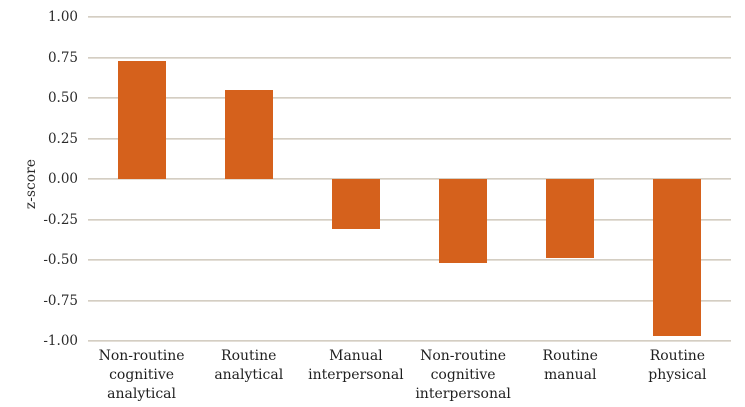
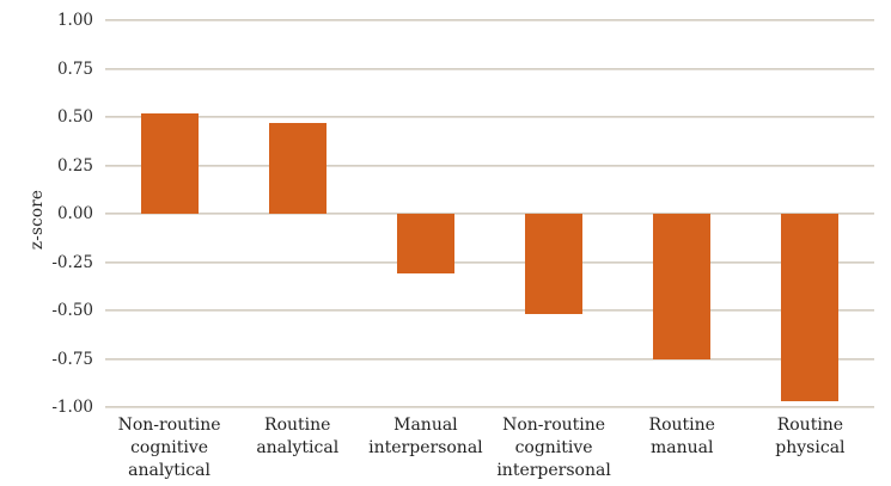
Non-routine cognitive analytical: 0.73 -> 0.52
Routine analytical: 0.55 -> 0.47
Routine manual: -0.49 -> -0.75
